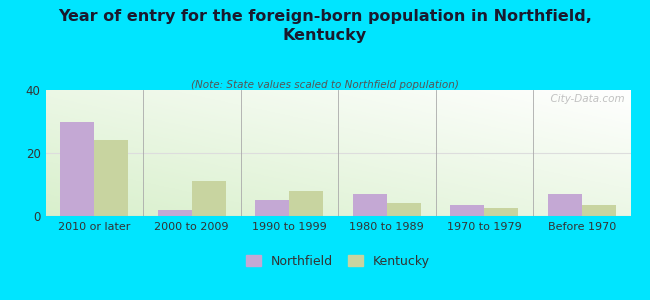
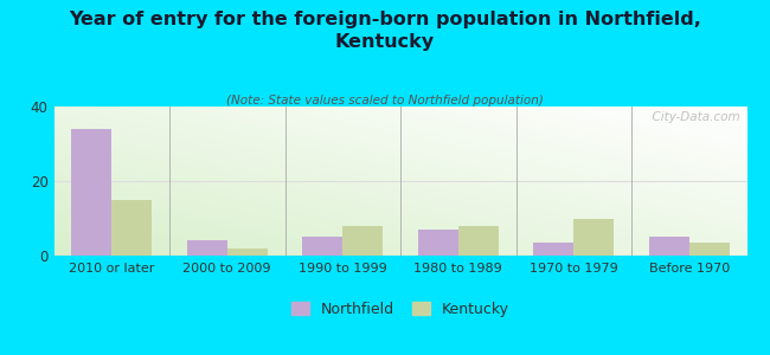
Northfield/2010 or later: 30.0 -> 34.0
Kentucky/2010 or later: 24.0 -> 15.0
Northfield/2000 to 2009: 2.0 -> 4.0
Kentucky/2000 to 2009: 11.0 -> 2.0
Kentucky/1980 to 1989: 4.0 -> 8.0
Kentucky/1970 to 1979: 2.5 -> 10.0
Northfield/Before 1970: 7.0 -> 5.0
